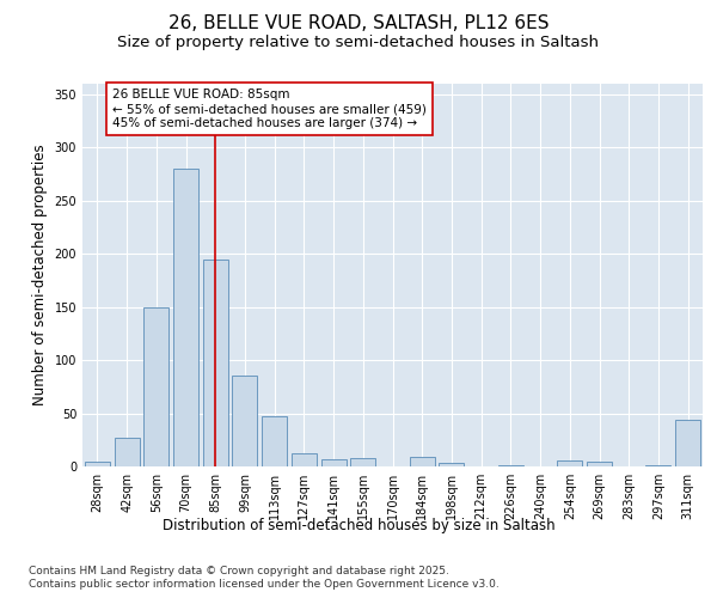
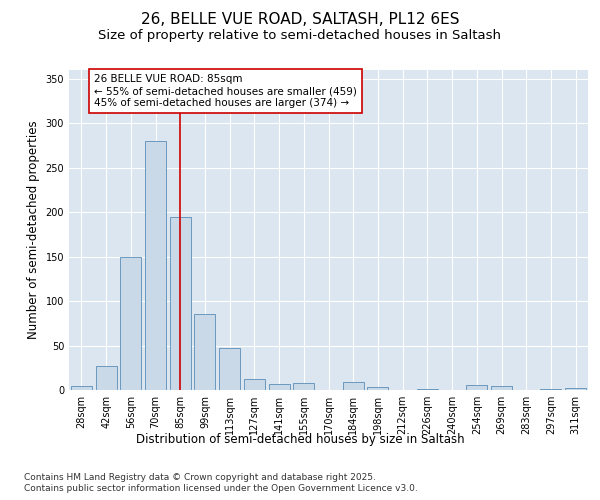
311sqm: 44 -> 2
